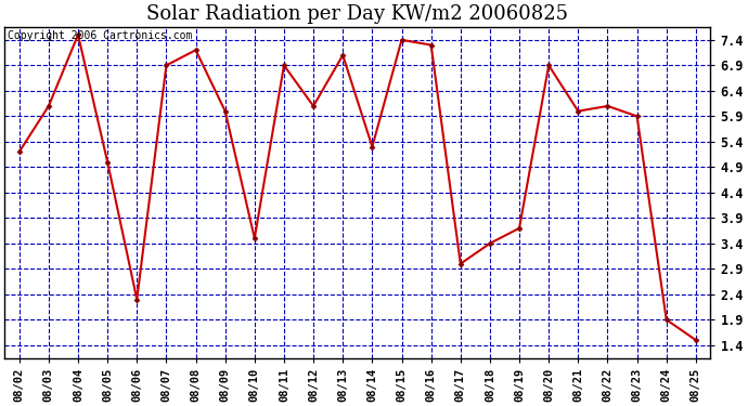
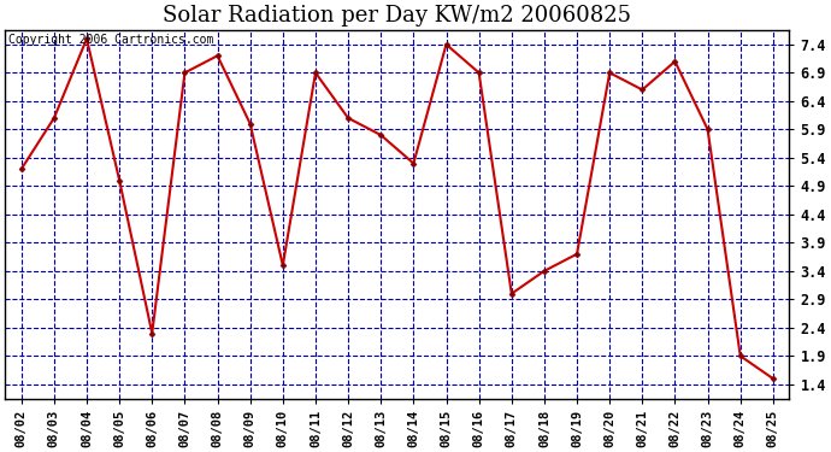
08/13: 7.1 -> 5.8
08/16: 7.3 -> 6.9
08/21: 6.0 -> 6.6
08/22: 6.1 -> 7.1
